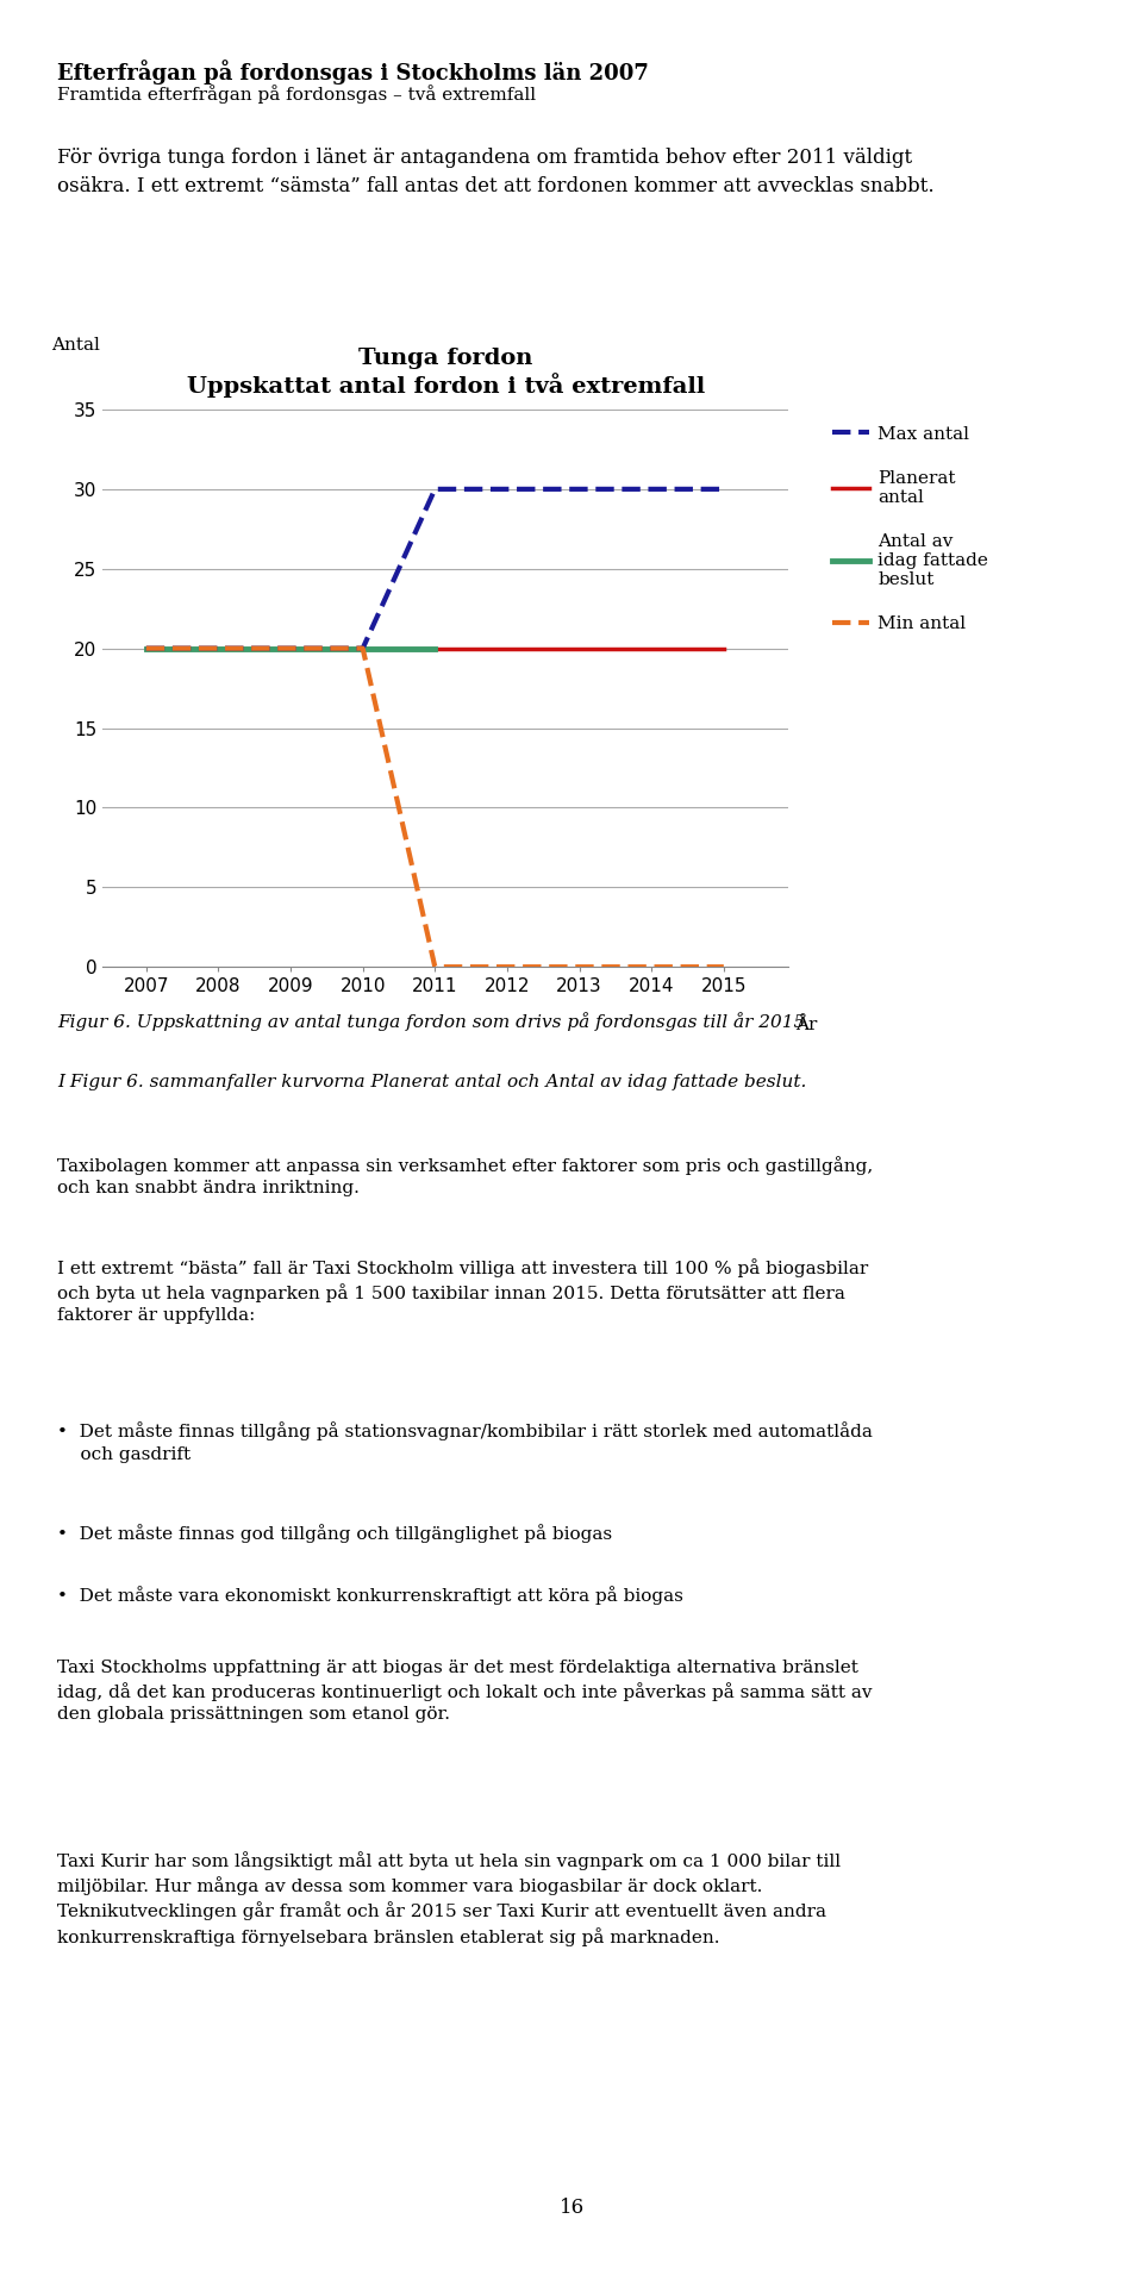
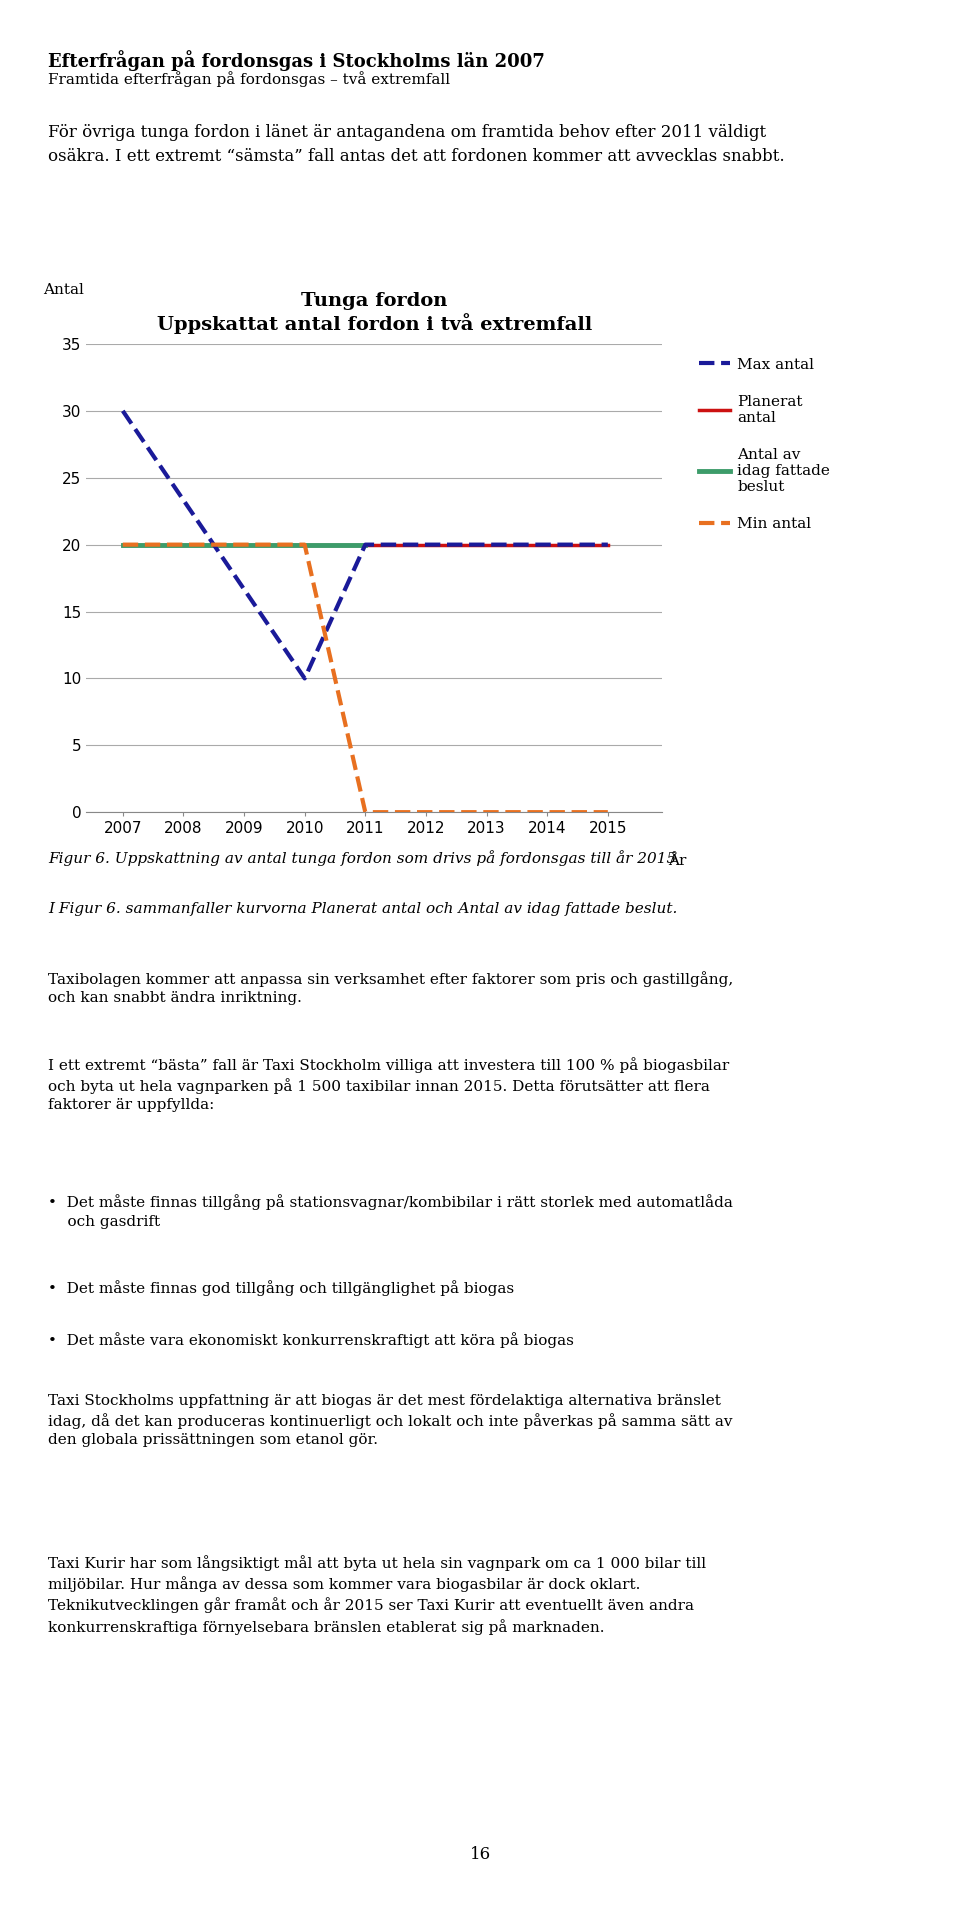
Max antal/2007: 20 -> 30
Max antal/2010: 20 -> 10
Max antal/2011: 30 -> 20
Max antal/2015: 30 -> 20
